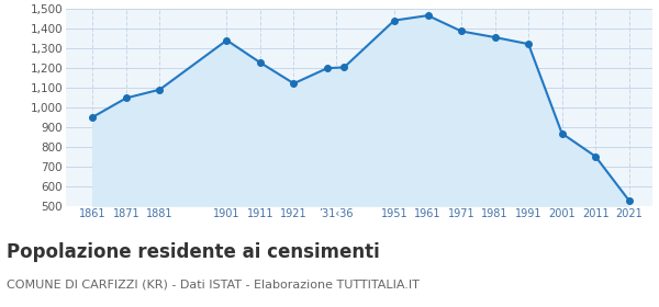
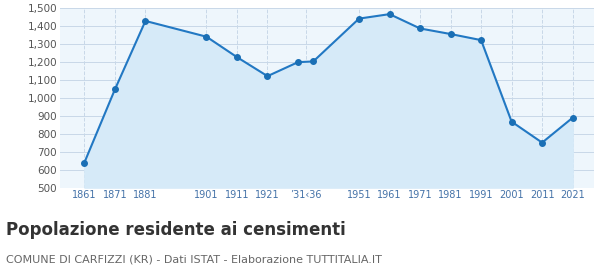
1861: 950 -> 640
1881: 1,090 -> 1,430
2021: 530 -> 890
